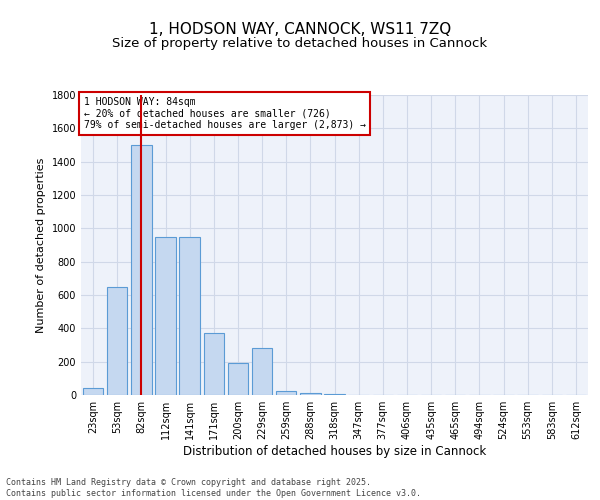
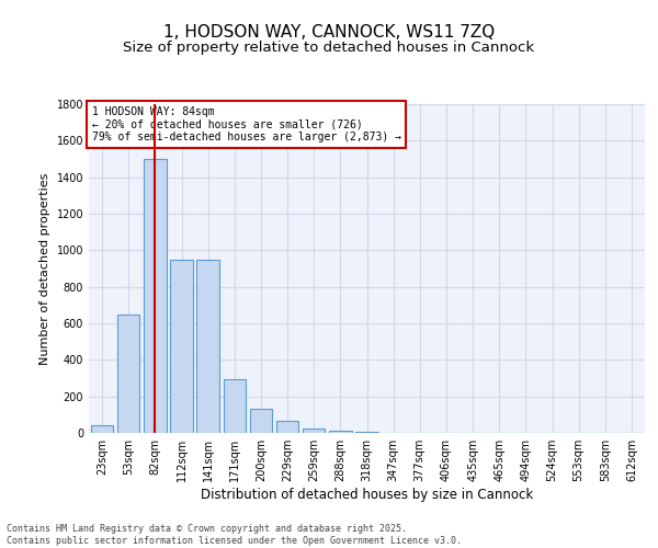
171sqm: 370 -> 300
200sqm: 190 -> 130
229sqm: 280 -> 60
